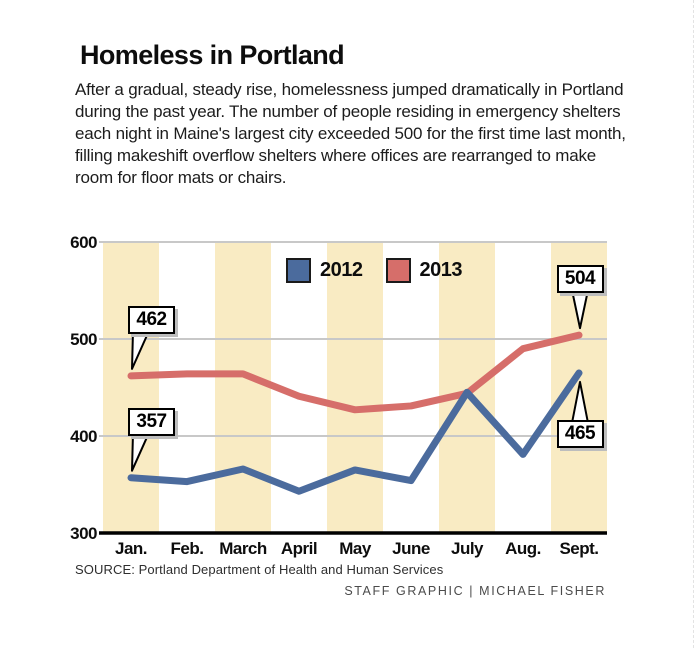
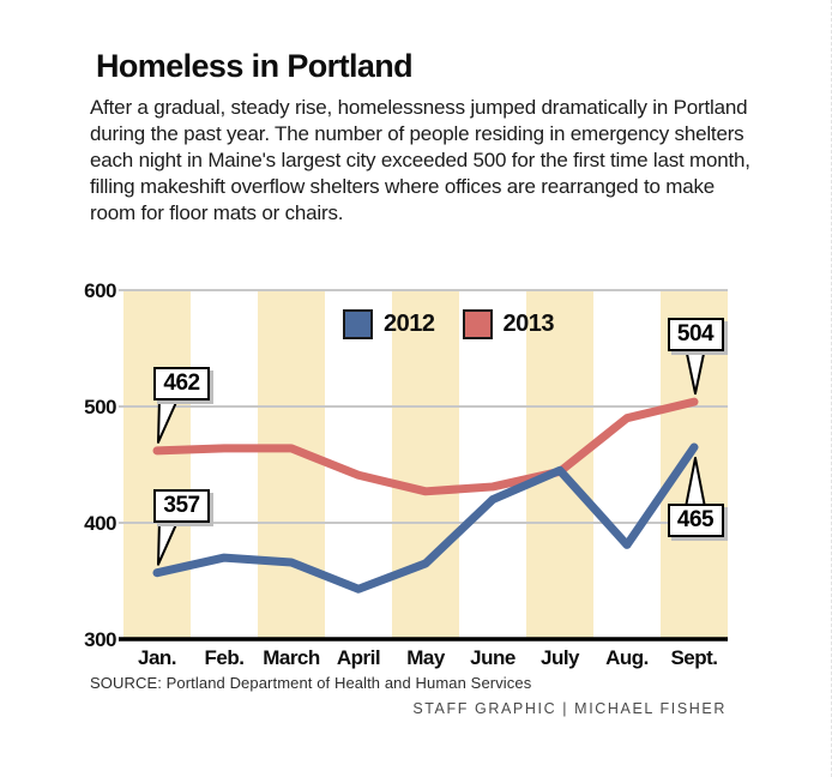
2012/Feb.: 350 -> 370
2012/June: 350 -> 420
